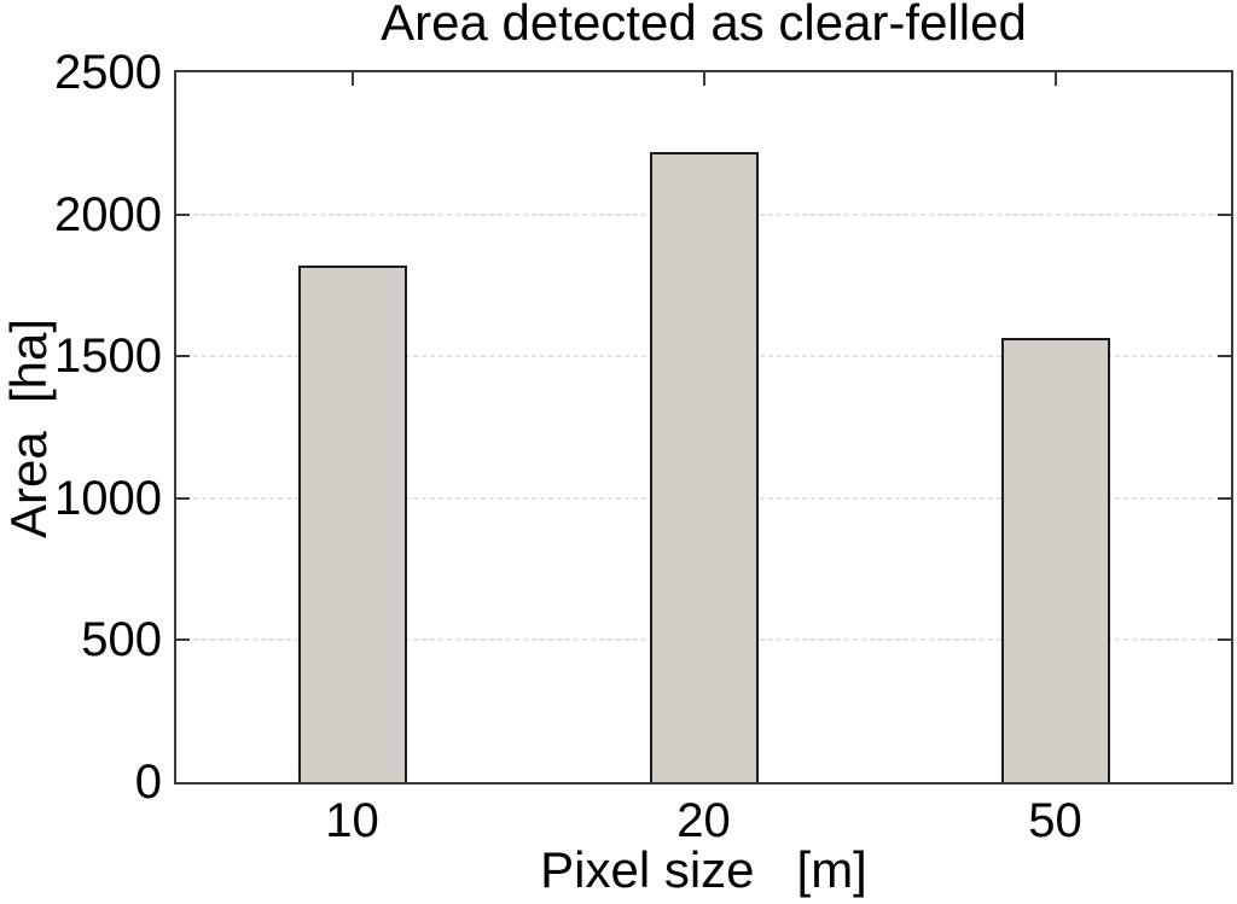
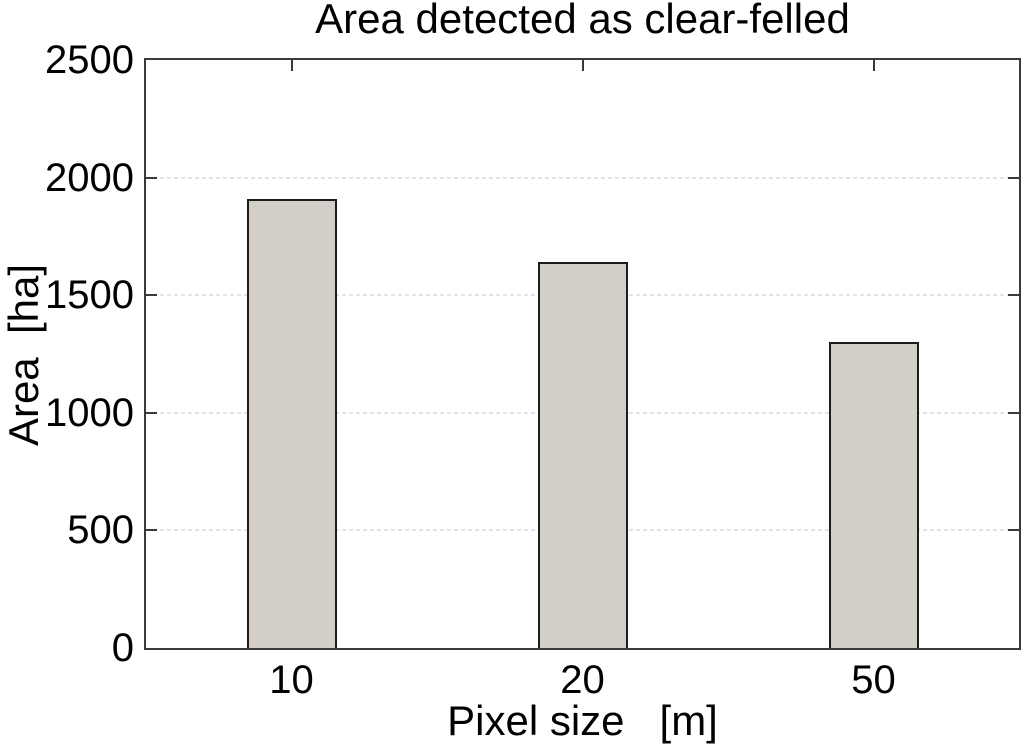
10: 1820 -> 1910
20: 2220 -> 1640
50: 1560 -> 1300
